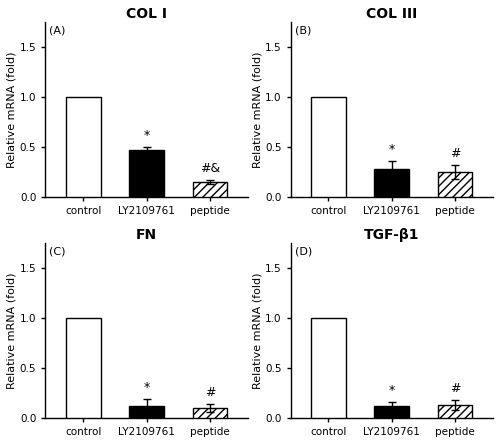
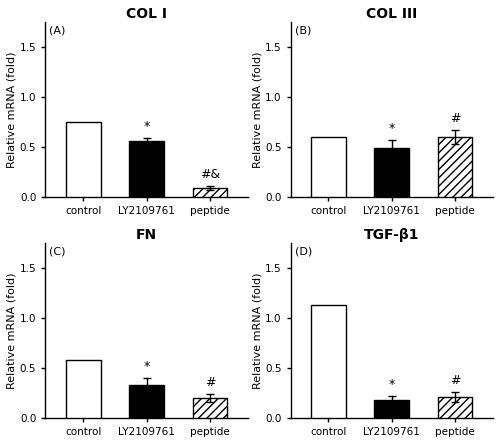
COL I/control: 1.00 -> 0.75
COL I/LY2109761: 0.47 -> 0.56
COL I/peptide: 0.15 -> 0.09
COL III/control: 1.00 -> 0.60
COL III/LY2109761: 0.28 -> 0.49
COL III/peptide: 0.25 -> 0.60
FN/control: 1.00 -> 0.58
FN/LY2109761: 0.12 -> 0.33
FN/peptide: 0.10 -> 0.20
TGF-β1/control: 1.00 -> 1.13
TGF-β1/LY2109761: 0.12 -> 0.18
TGF-β1/peptide: 0.13 -> 0.21
